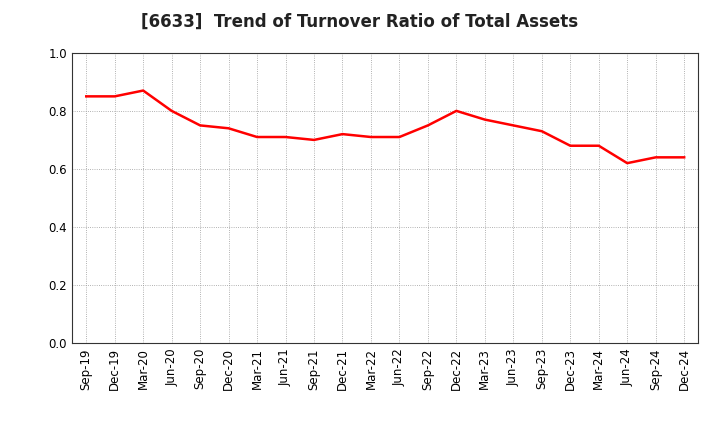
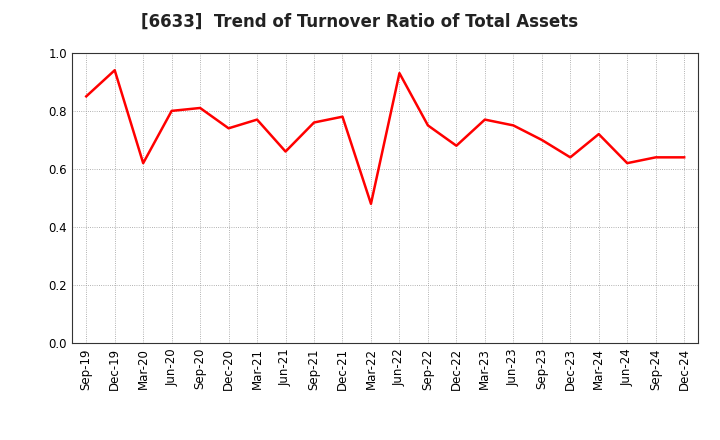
Dec-19: 0.85 -> 0.94
Mar-20: 0.87 -> 0.62
Sep-20: 0.75 -> 0.81
Mar-21: 0.71 -> 0.77
Jun-21: 0.71 -> 0.66
Sep-21: 0.70 -> 0.76
Dec-21: 0.72 -> 0.78
Mar-22: 0.71 -> 0.48
Jun-22: 0.71 -> 0.93
Dec-22: 0.80 -> 0.68
Sep-23: 0.73 -> 0.70
Dec-23: 0.68 -> 0.64
Mar-24: 0.68 -> 0.72
